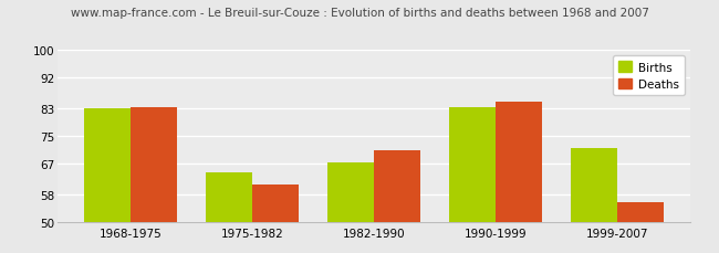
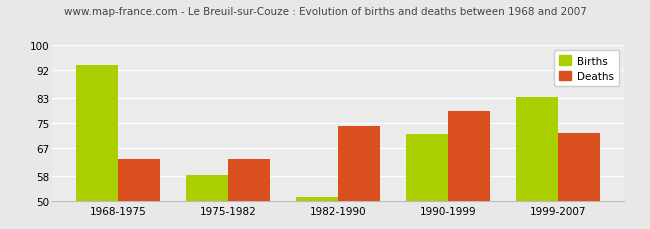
Births/1968-1975: 83.0 -> 93.5
Deaths/1968-1975: 83.5 -> 63.5
Births/1975-1982: 64.5 -> 58.5
Deaths/1975-1982: 61.0 -> 63.5
Births/1982-1990: 67.5 -> 51.5
Deaths/1982-1990: 71.0 -> 74.0
Births/1990-1999: 83.5 -> 71.5
Deaths/1990-1999: 85.0 -> 79.0
Births/1999-2007: 71.5 -> 83.5
Deaths/1999-2007: 56.0 -> 72.0
